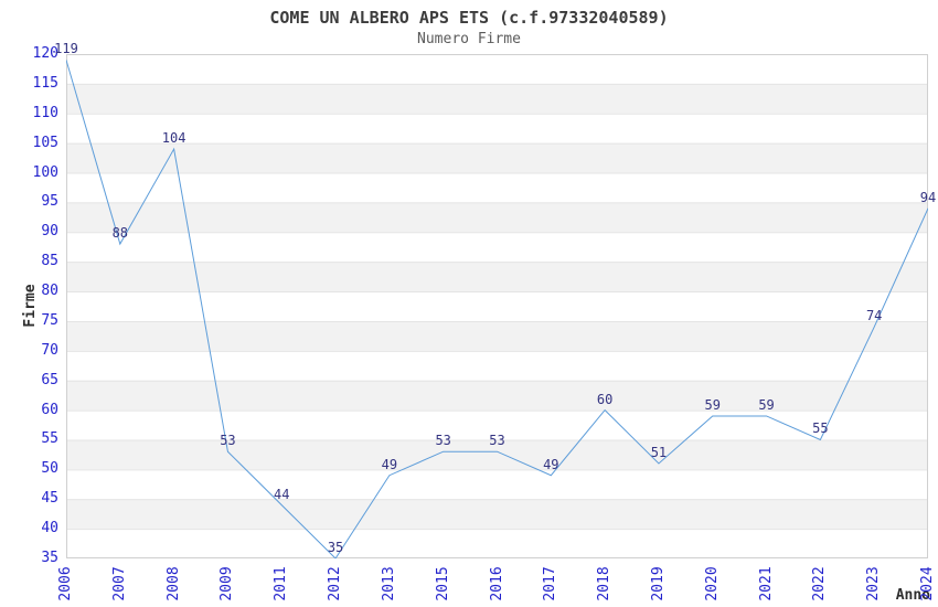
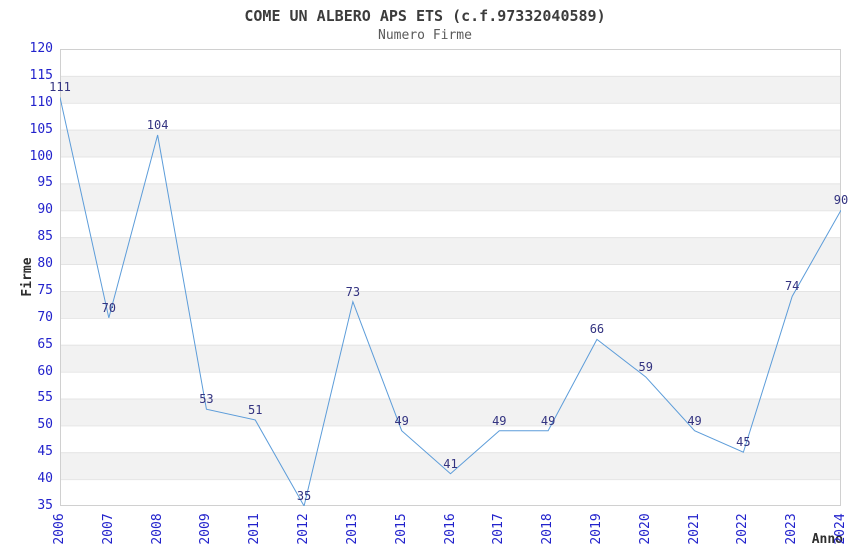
2006: 119 -> 111
2007: 88 -> 70
2011: 44 -> 51
2013: 49 -> 73
2015: 53 -> 49
2016: 53 -> 41
2018: 60 -> 49
2019: 51 -> 66
2021: 59 -> 49
2022: 55 -> 45
2024: 94 -> 90
